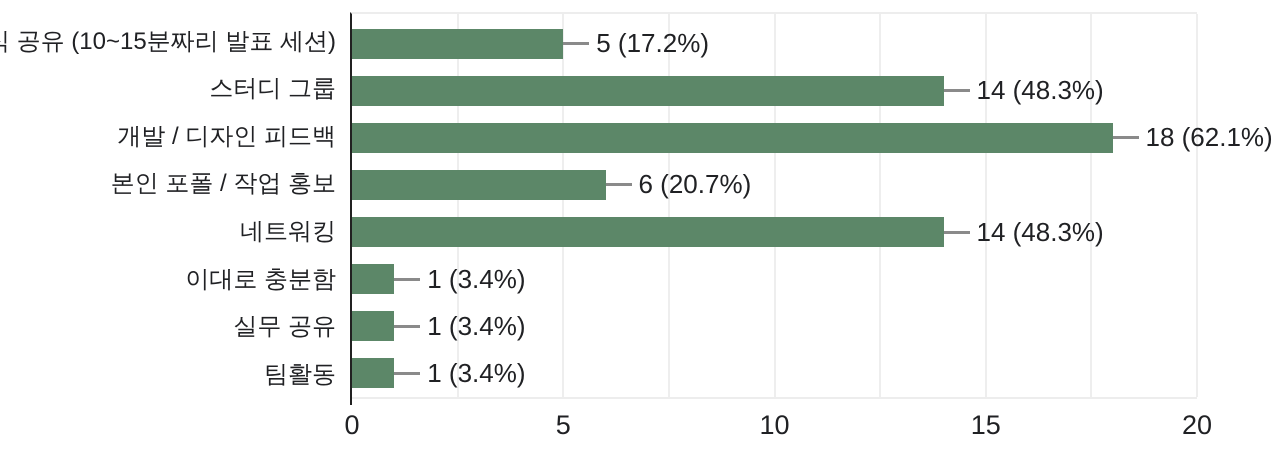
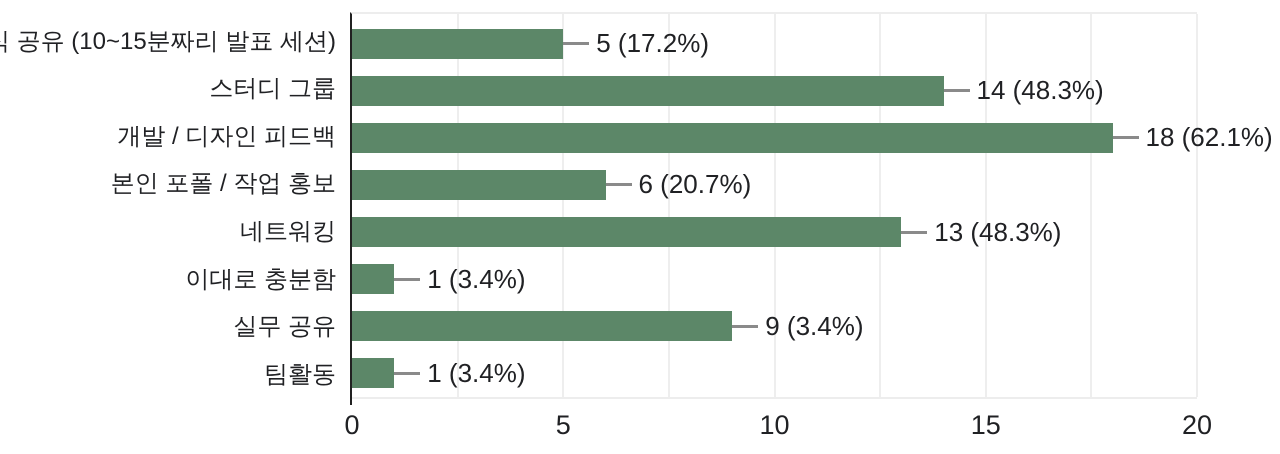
네트워킹: 14 -> 13
실무 공유: 1 -> 9
